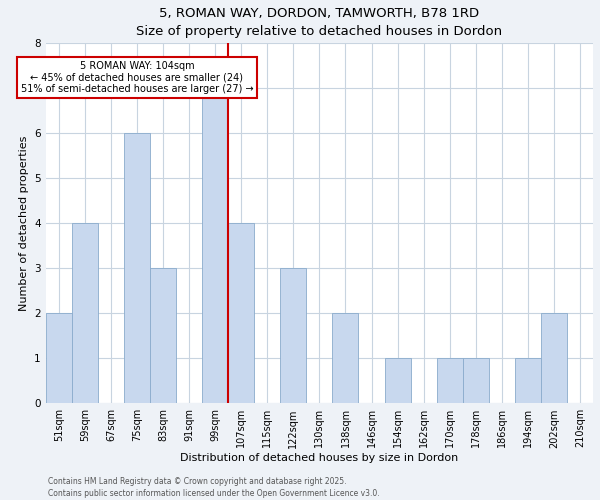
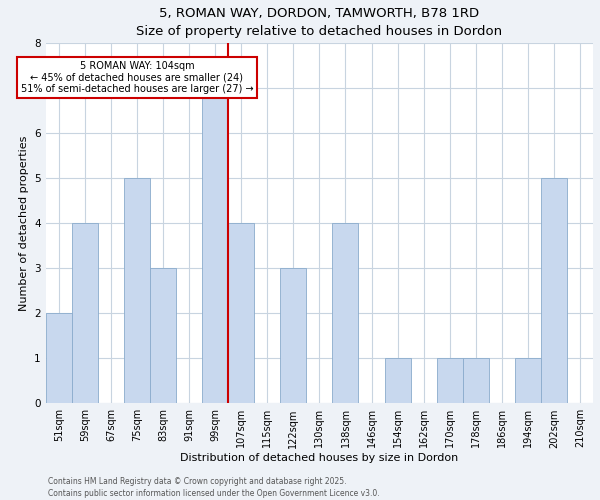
75sqm: 6 -> 5
138sqm: 2 -> 4
202sqm: 2 -> 5
